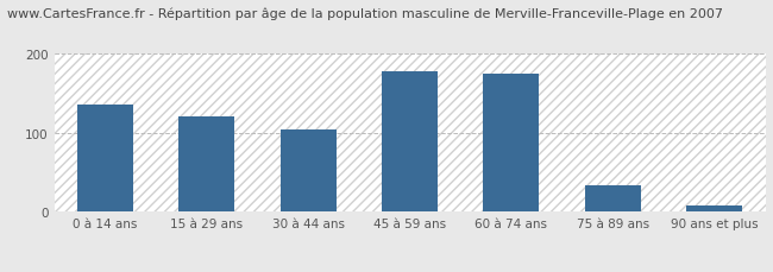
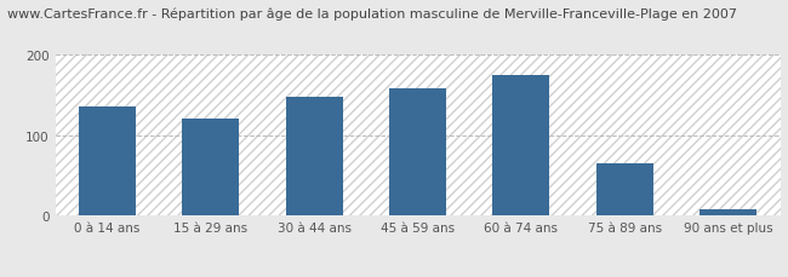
30 à 44 ans: 104 -> 148
45 à 59 ans: 178 -> 158
75 à 89 ans: 34 -> 65
